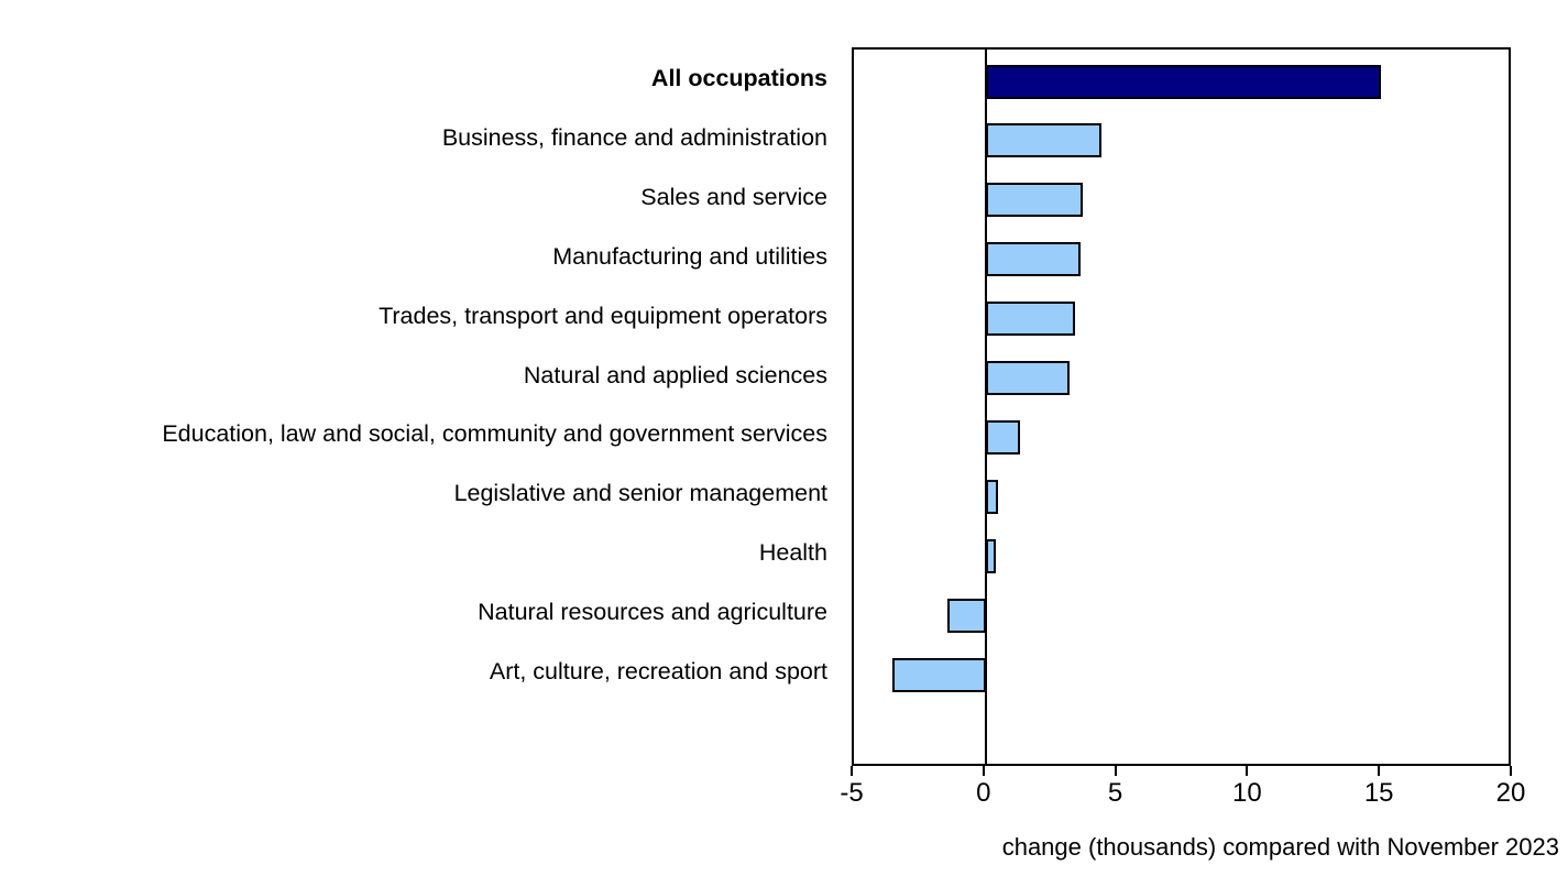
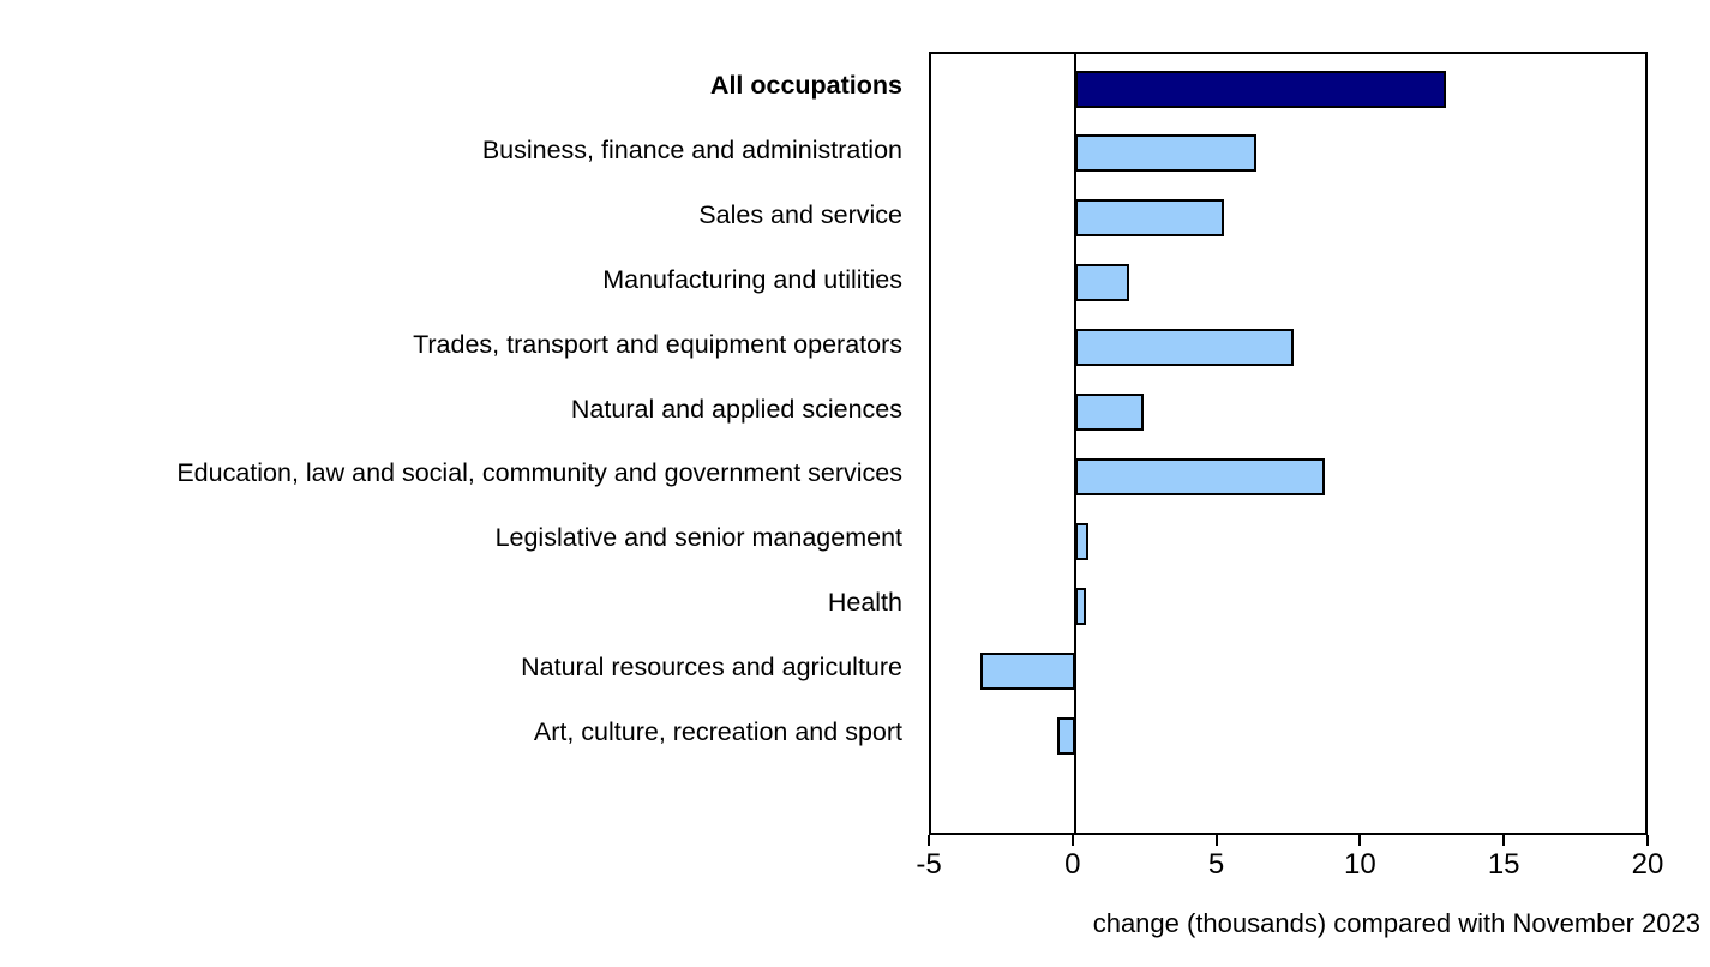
All occupations: 15.0 -> 12.9
Business, finance and administration: 4.4 -> 6.3
Sales and service: 3.7 -> 5.2
Manufacturing and utilities: 3.6 -> 1.9
Trades, transport and equipment operators: 3.4 -> 7.6
Natural and applied sciences: 3.2 -> 2.4
Education, law and social, community and government services: 1.3 -> 8.7
Natural resources and agriculture: -1.4 -> -3.3
Art, culture, recreation and sport: -3.5 -> -0.6
